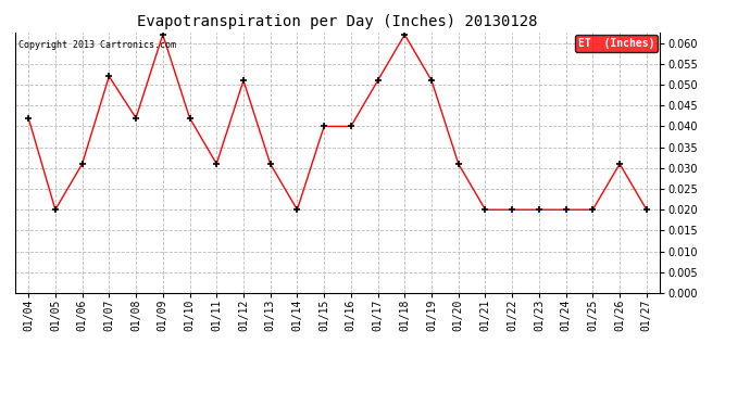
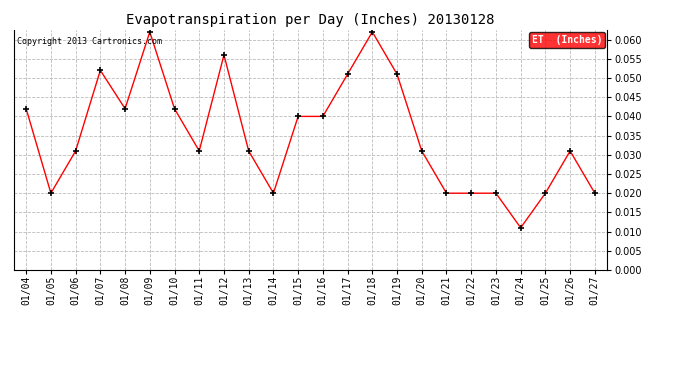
01/12: 0.051 -> 0.056
01/24: 0.020 -> 0.011
